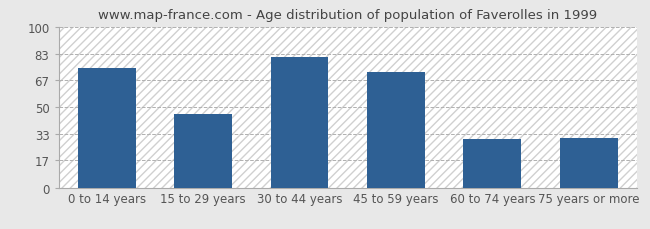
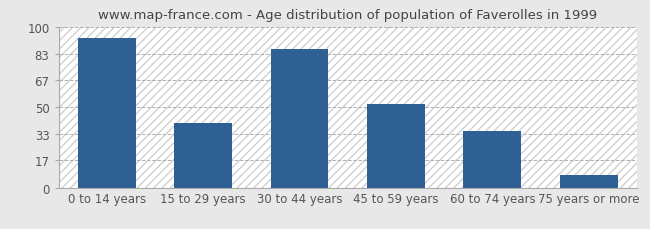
0 to 14 years: 74 -> 93
15 to 29 years: 46 -> 40
30 to 44 years: 81 -> 86
45 to 59 years: 72 -> 52
60 to 74 years: 30 -> 35
75 years or more: 31 -> 8
